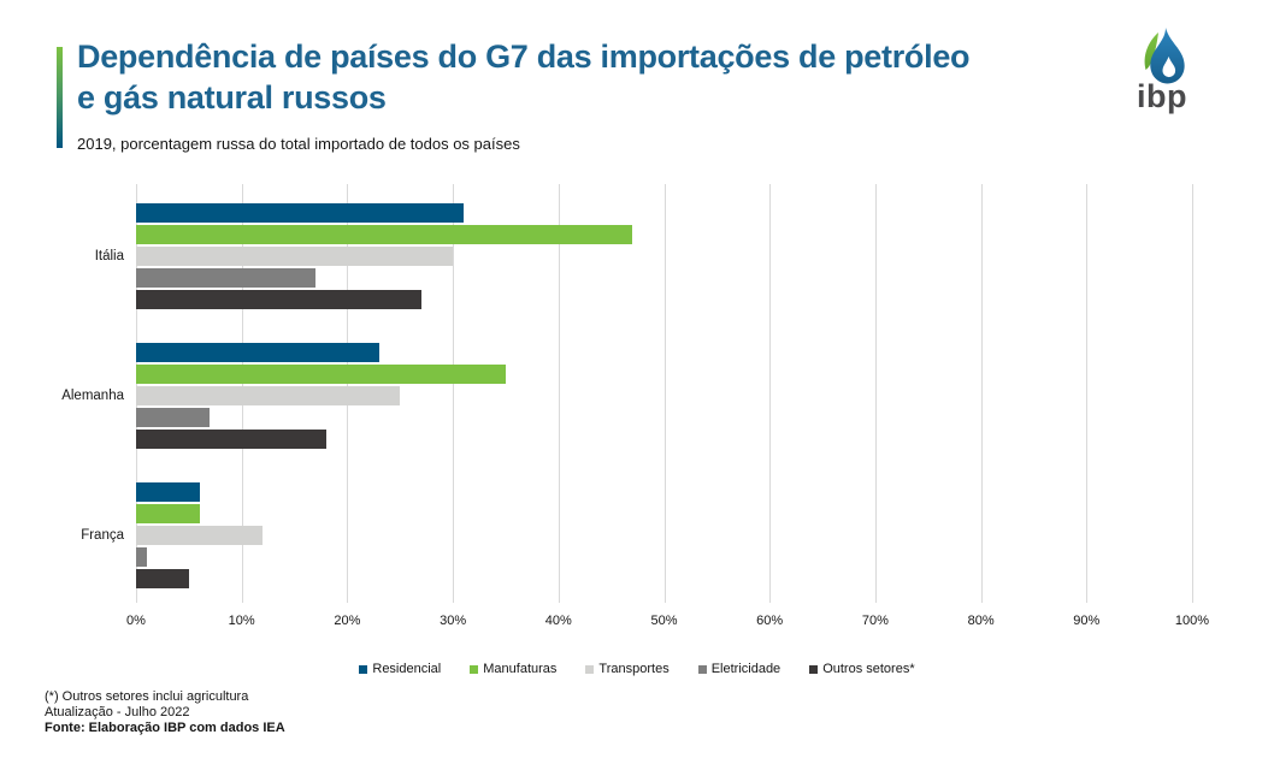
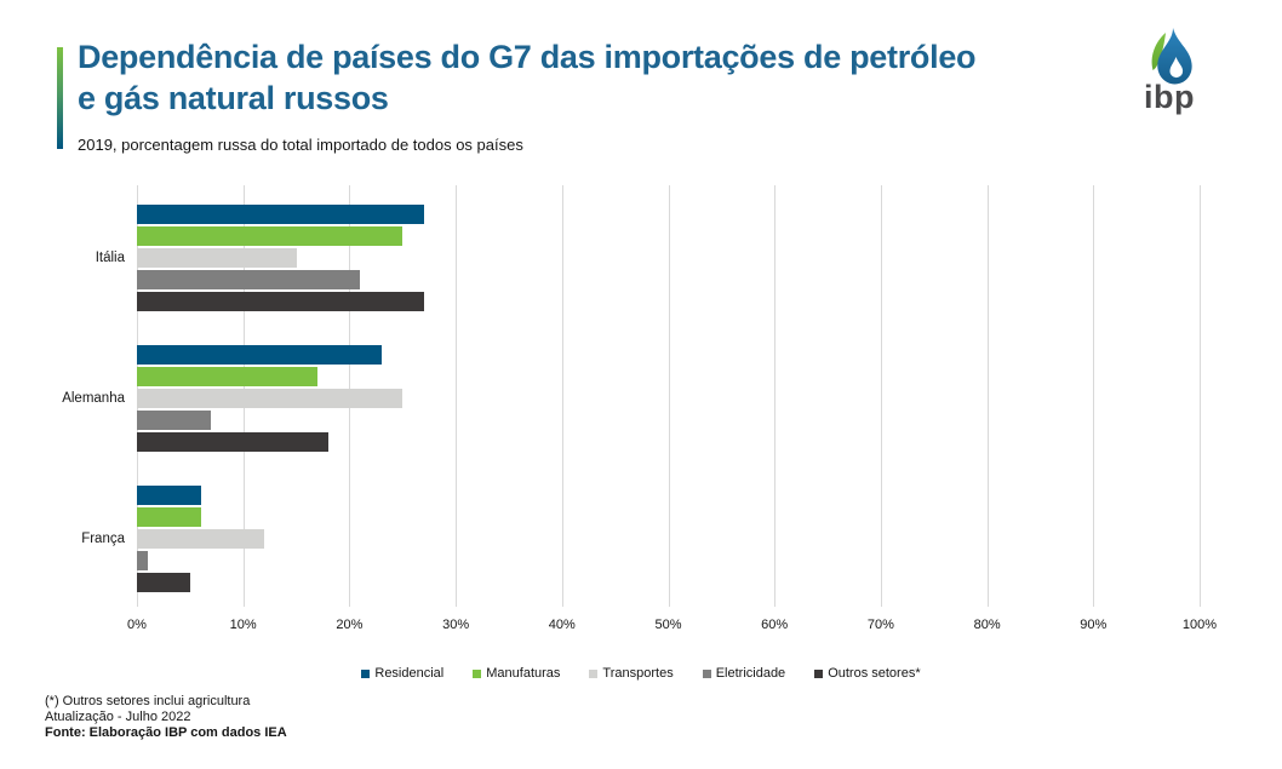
Residencial/Itália: 31% -> 27%
Manufaturas/Itália: 47% -> 25%
Transportes/Itália: 30% -> 15%
Eletricidade/Itália: 17% -> 21%
Manufaturas/Alemanha: 35% -> 17%
